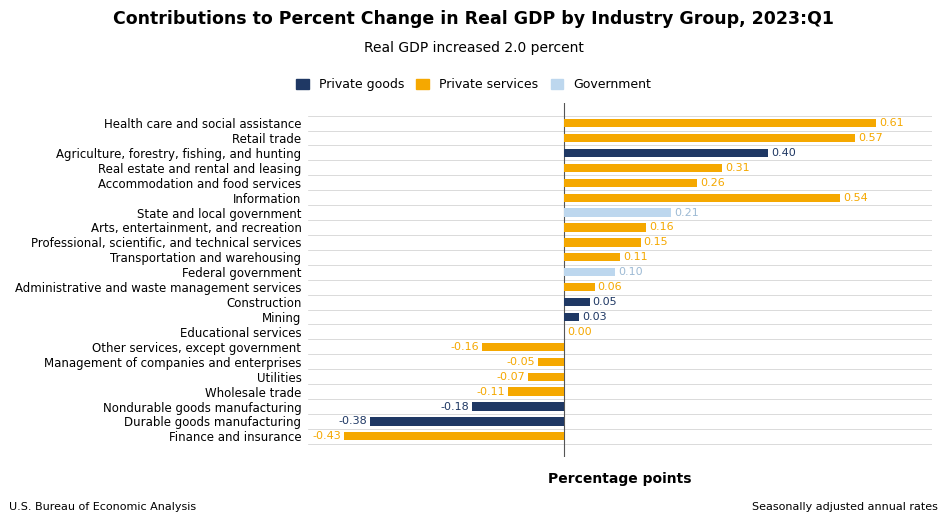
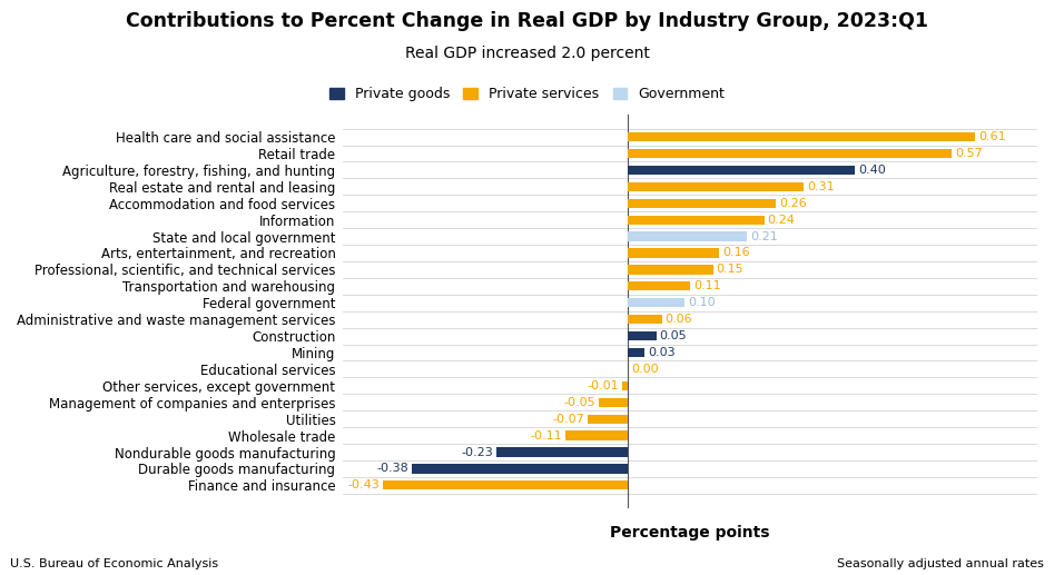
Information: 0.54 -> 0.24
Other services, except government: -0.16 -> -0.01
Nondurable goods manufacturing: -0.18 -> -0.23
